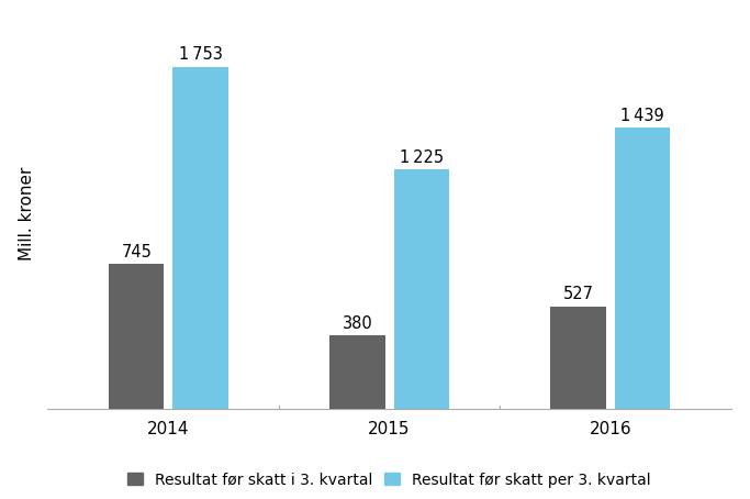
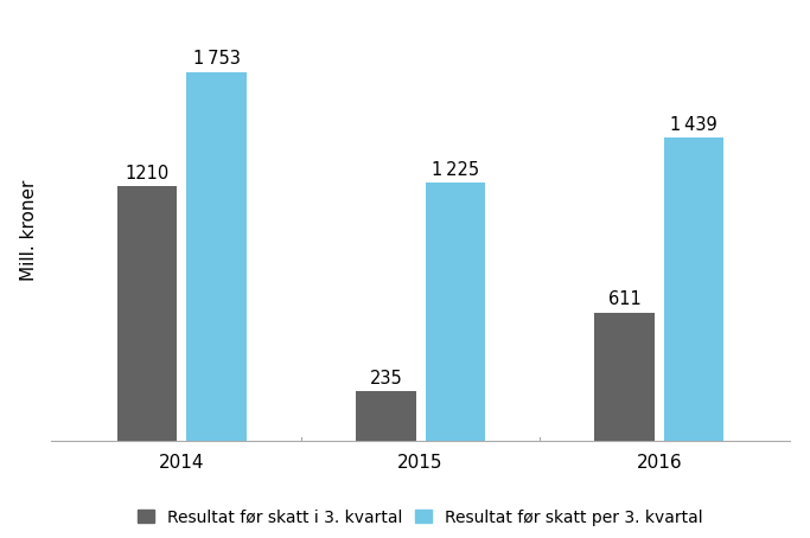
Resultat før skatt i 3. kvartal/2014: 745 -> 1210
Resultat før skatt i 3. kvartal/2015: 380 -> 235
Resultat før skatt i 3. kvartal/2016: 527 -> 611
